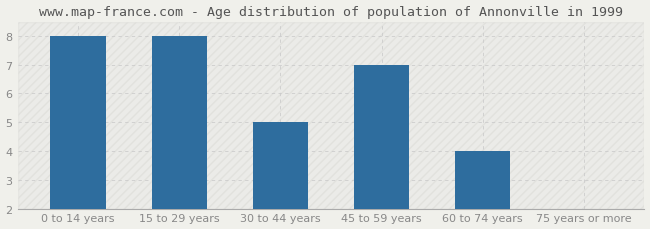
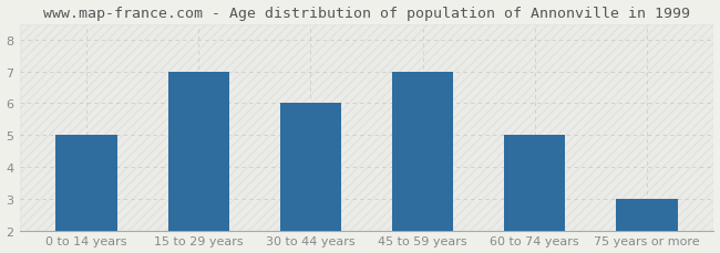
0 to 14 years: 8 -> 5
15 to 29 years: 8 -> 7
30 to 44 years: 5 -> 6
60 to 74 years: 4 -> 5
75 years or more: 2 -> 3
